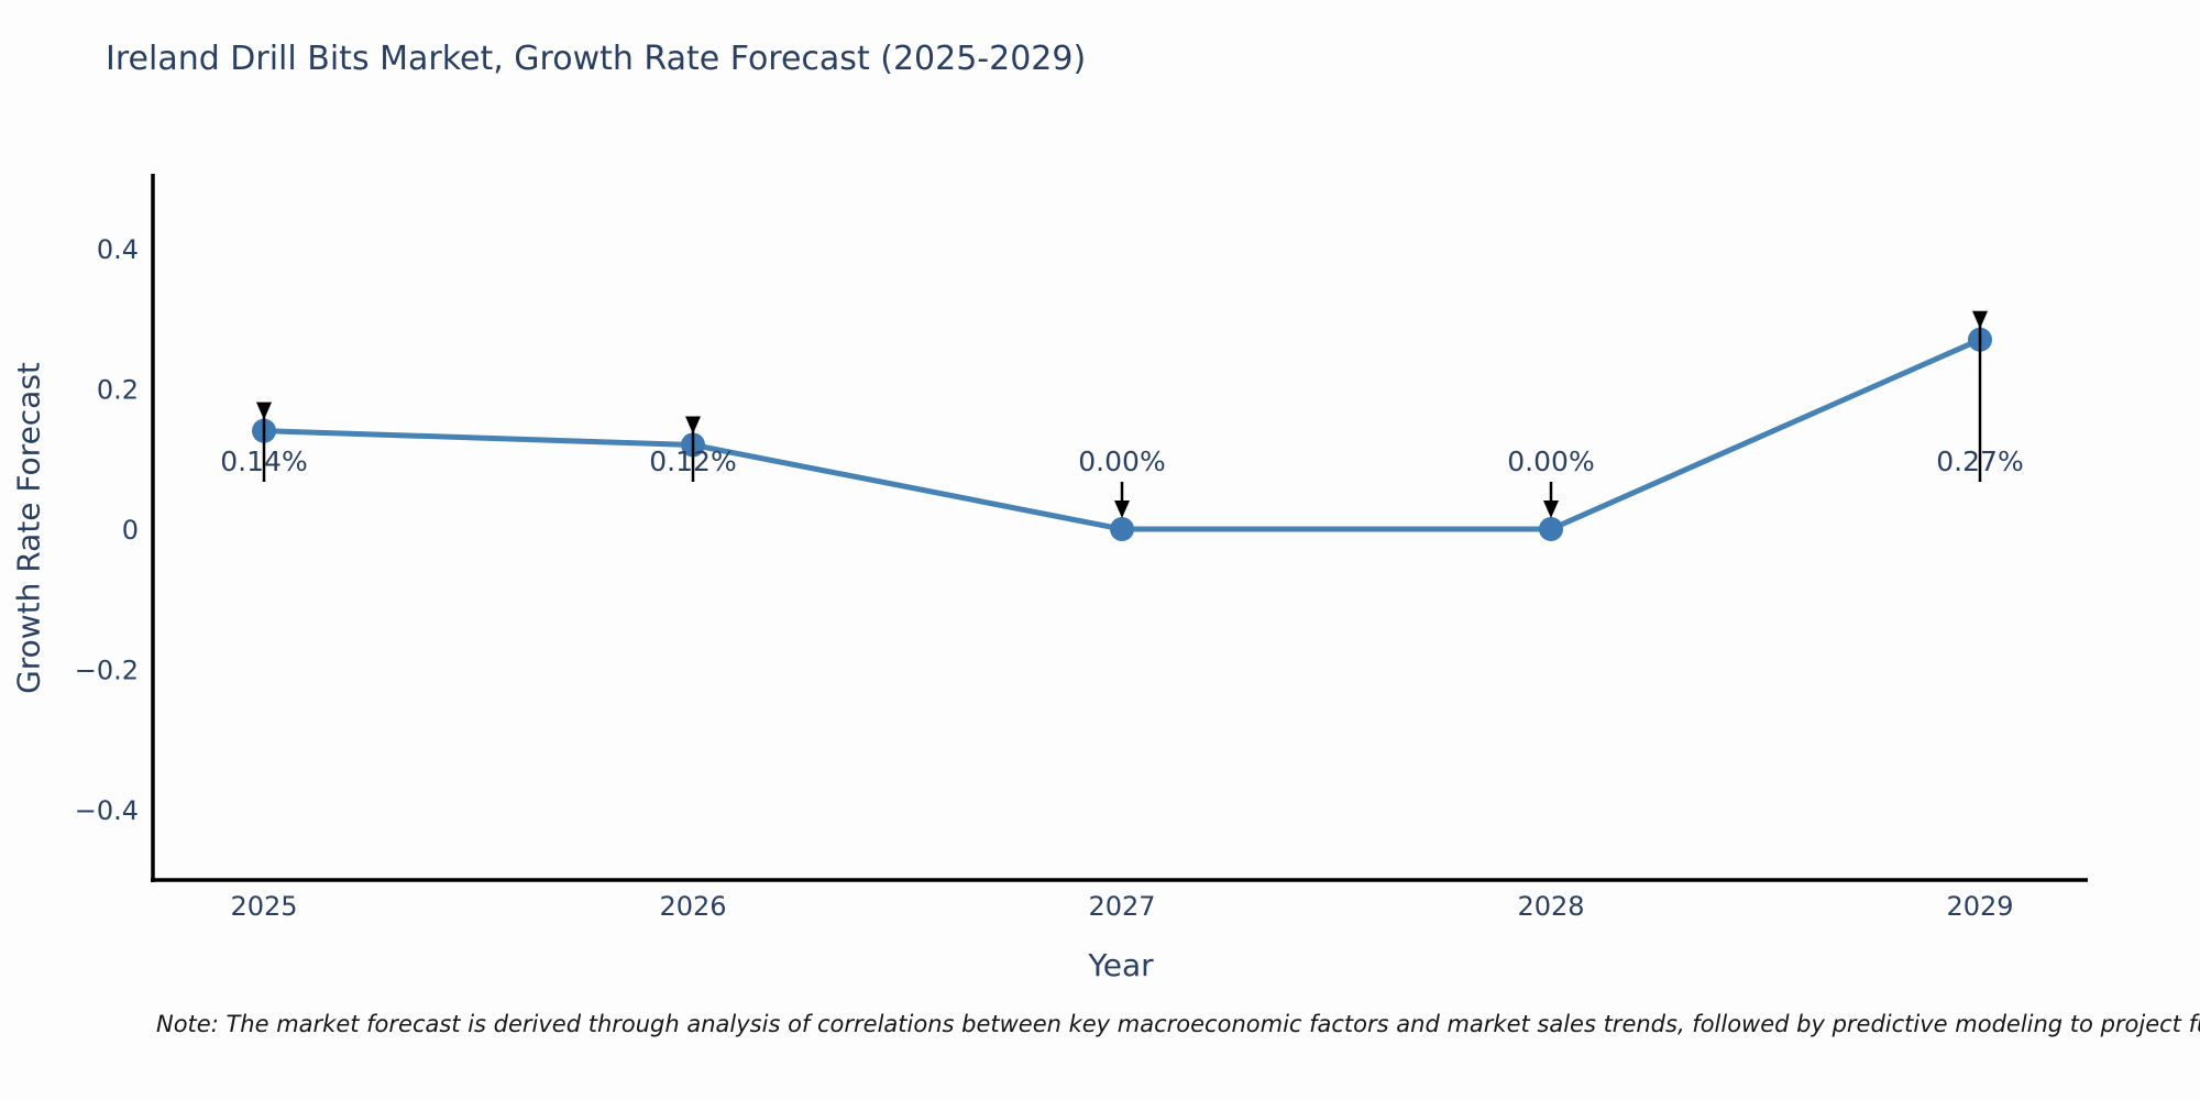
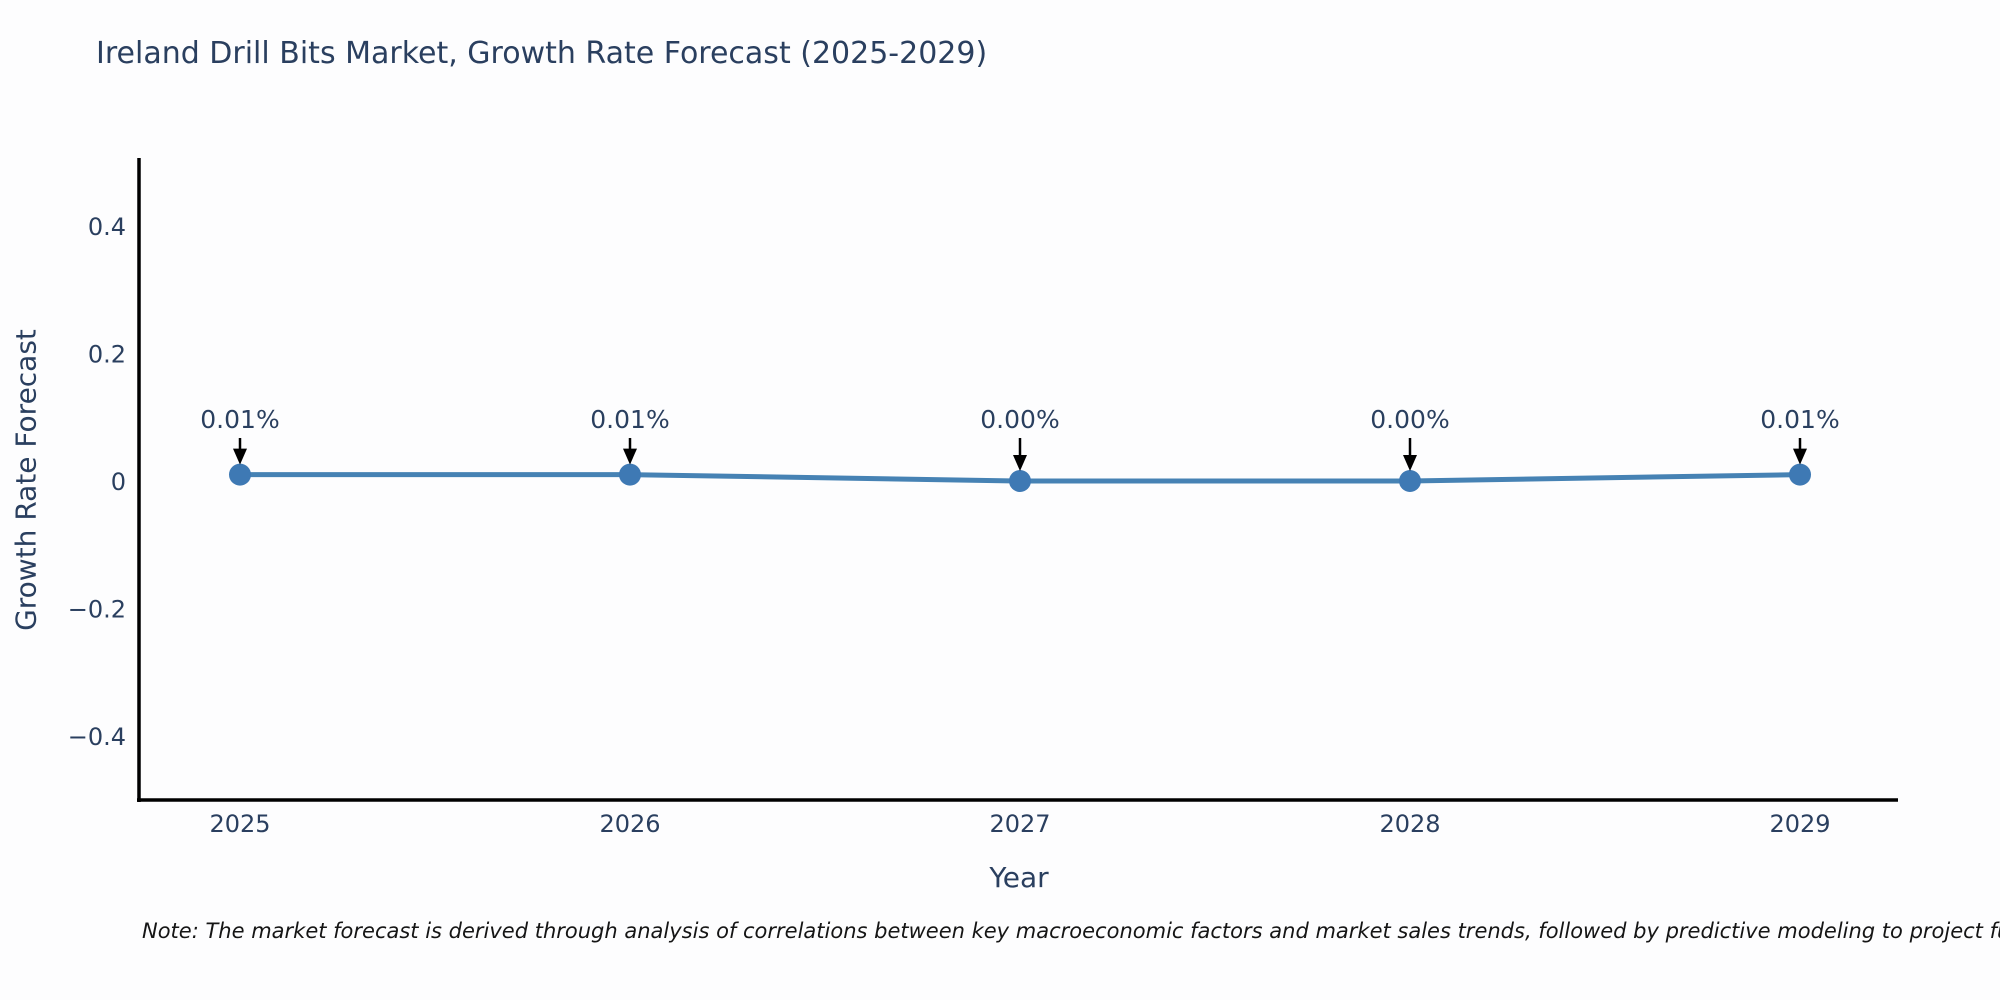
2025: 0.14% -> 0.01%
2026: 0.12% -> 0.01%
2029: 0.27% -> 0.01%
